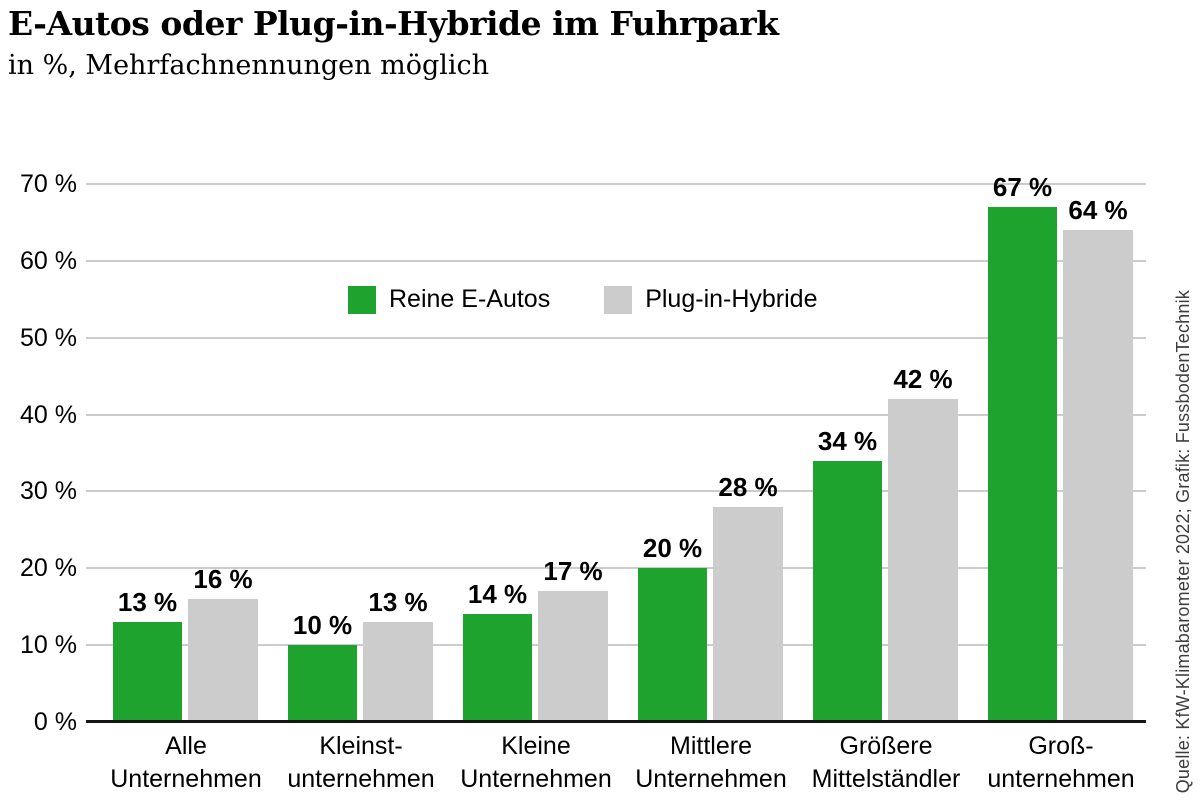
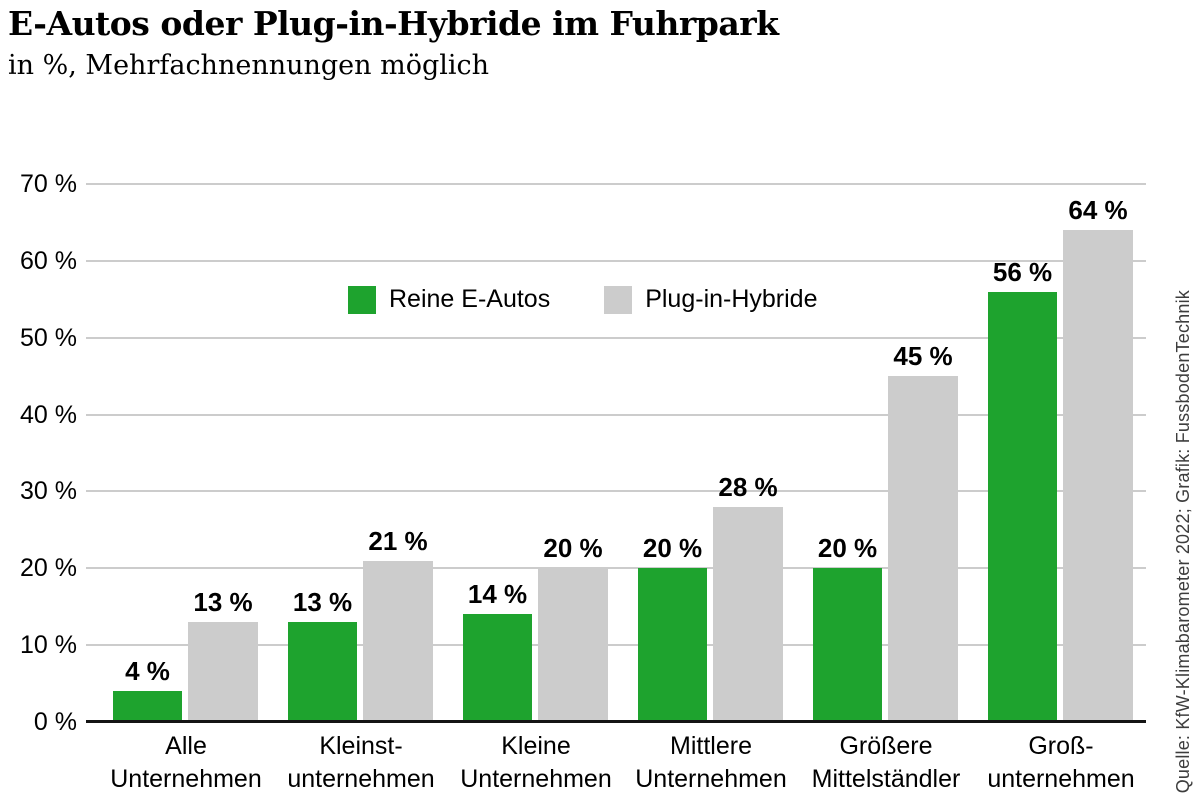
Reine E-Autos/Alle Unternehmen: 13 -> 4
Plug-in-Hybride/Alle Unternehmen: 16 -> 13
Reine E-Autos/Kleinst- unternehmen: 10 -> 13
Plug-in-Hybride/Kleinst- unternehmen: 13 -> 21
Plug-in-Hybride/Kleine Unternehmen: 17 -> 20
Reine E-Autos/Größere Mittelständler: 34 -> 20
Plug-in-Hybride/Größere Mittelständler: 42 -> 45
Reine E-Autos/Groß- unternehmen: 67 -> 56
